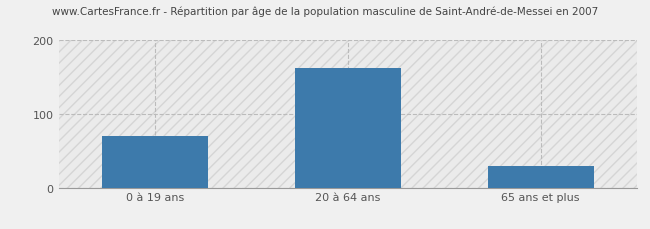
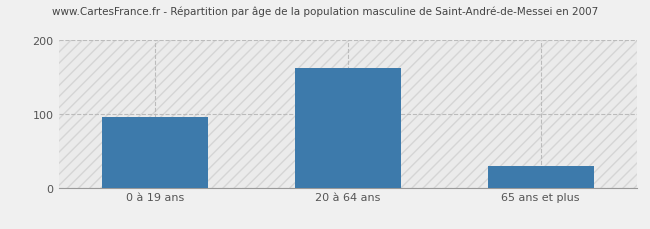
0 à 19 ans: 70 -> 96
